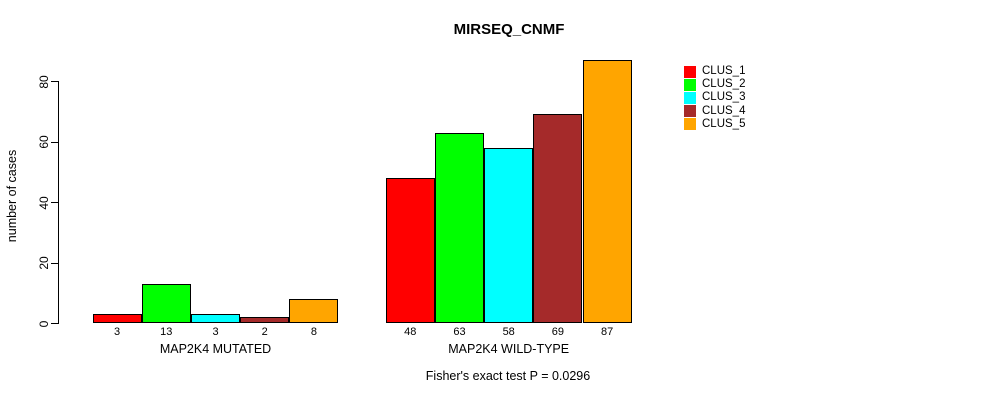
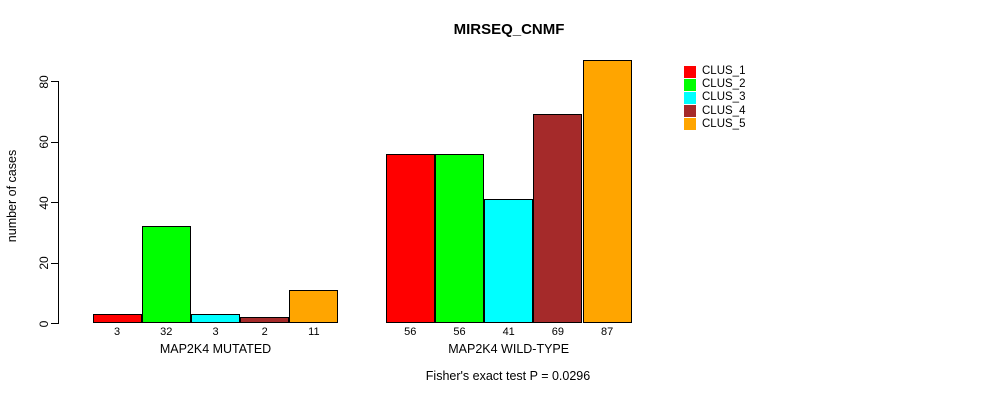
CLUS_2/MAP2K4 MUTATED: 13 -> 32
CLUS_5/MAP2K4 MUTATED: 8 -> 11
CLUS_1/MAP2K4 WILD-TYPE: 48 -> 56
CLUS_2/MAP2K4 WILD-TYPE: 63 -> 56
CLUS_3/MAP2K4 WILD-TYPE: 58 -> 41
